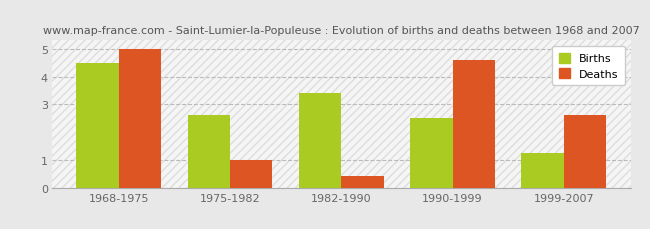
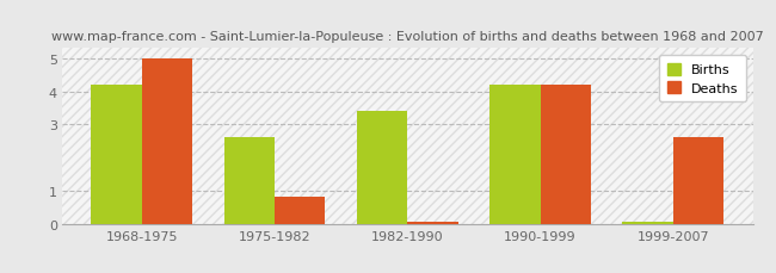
Births/1968-1975: 4.50 -> 4.20
Deaths/1975-1982: 1.00 -> 0.80
Deaths/1982-1990: 0.40 -> 0.05
Births/1990-1999: 2.50 -> 4.20
Deaths/1990-1999: 4.60 -> 4.20
Births/1999-2007: 1.25 -> 0.05
